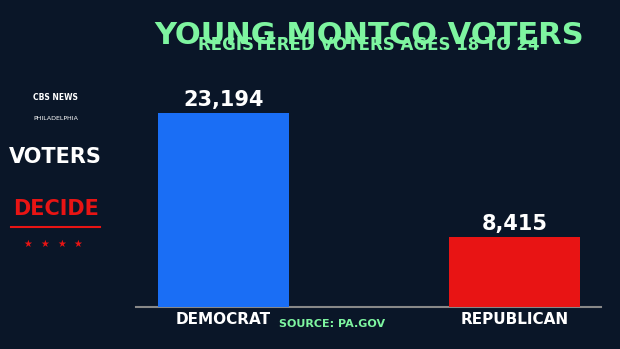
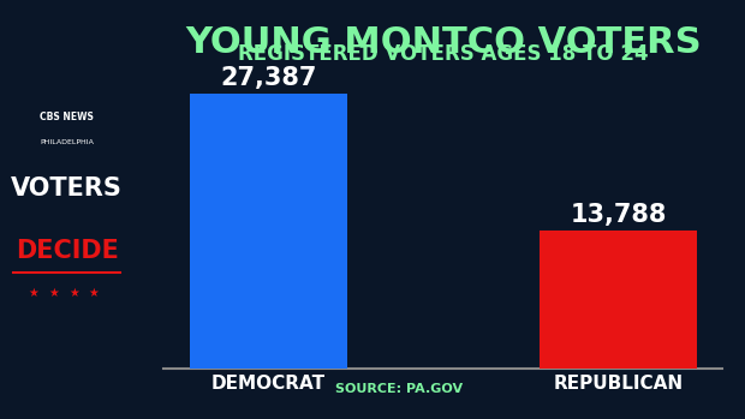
DEMOCRAT: 23,194 -> 27,387
REPUBLICAN: 8,415 -> 13,788
